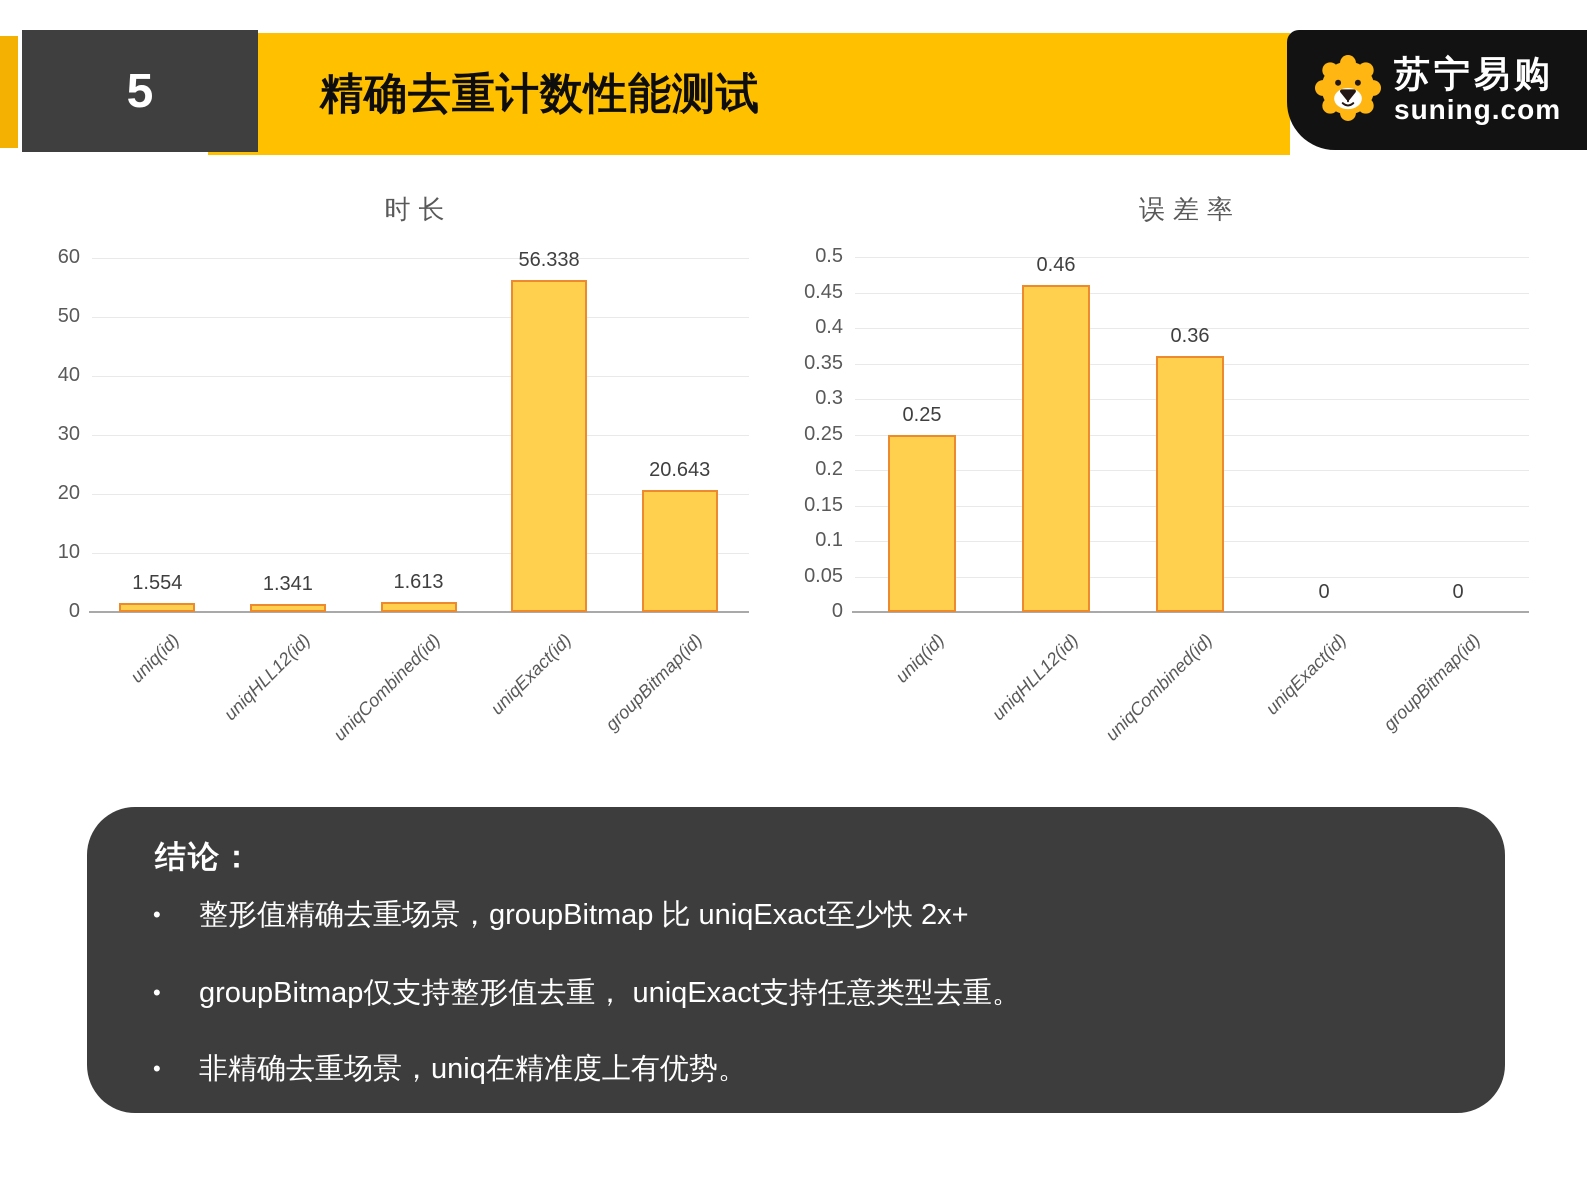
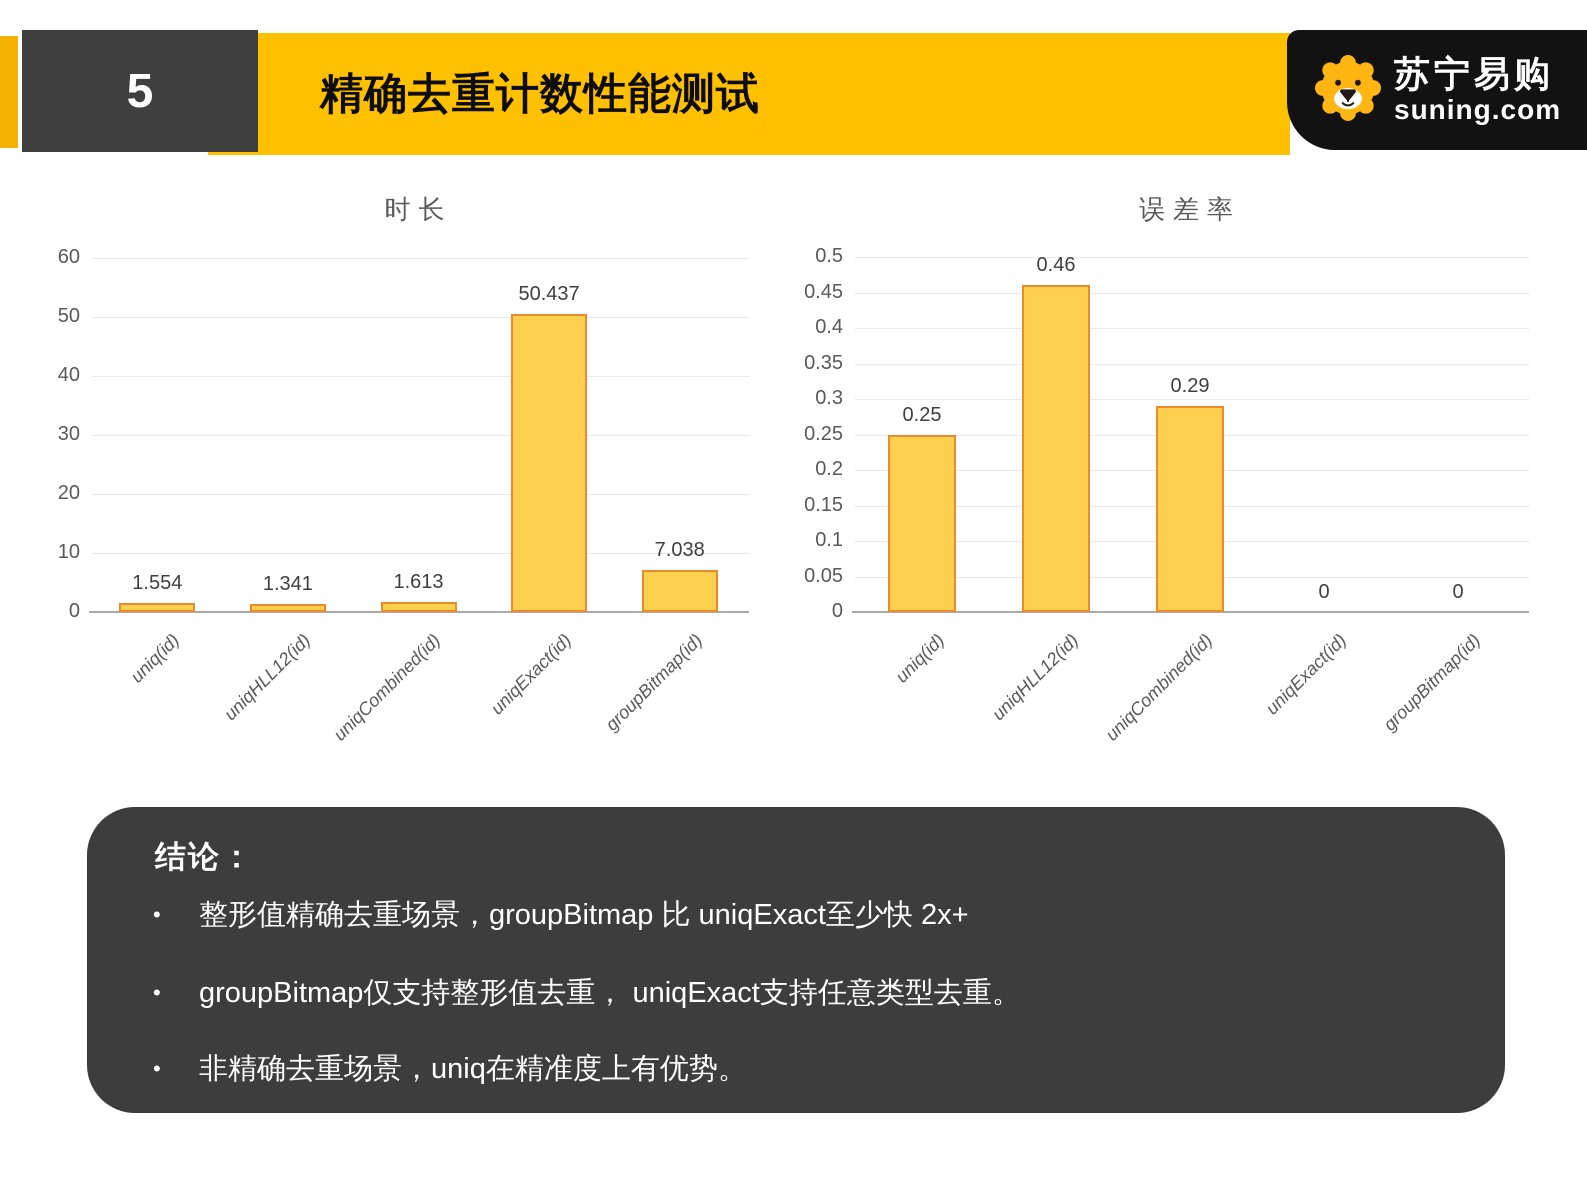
时长/uniqExact(id): 56.338 -> 50.437
时长/groupBitmap(id): 20.643 -> 7.038
误差率/uniqCombined(id): 0.36 -> 0.29
